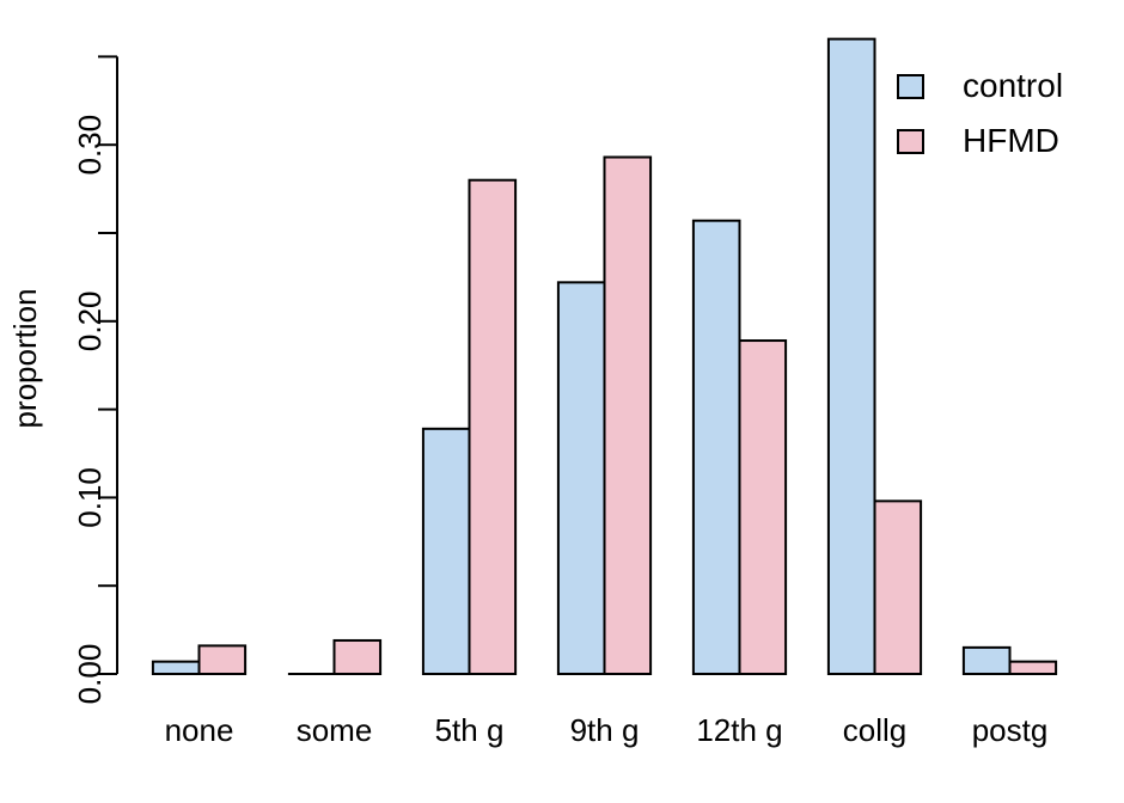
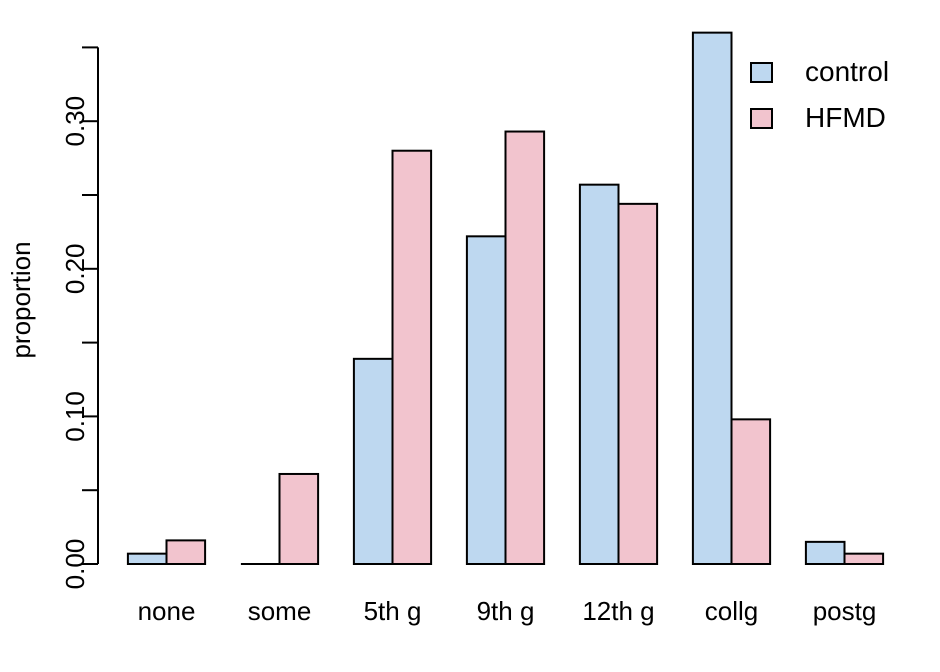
HFMD/some: 0.019 -> 0.061
HFMD/12th g: 0.189 -> 0.244
